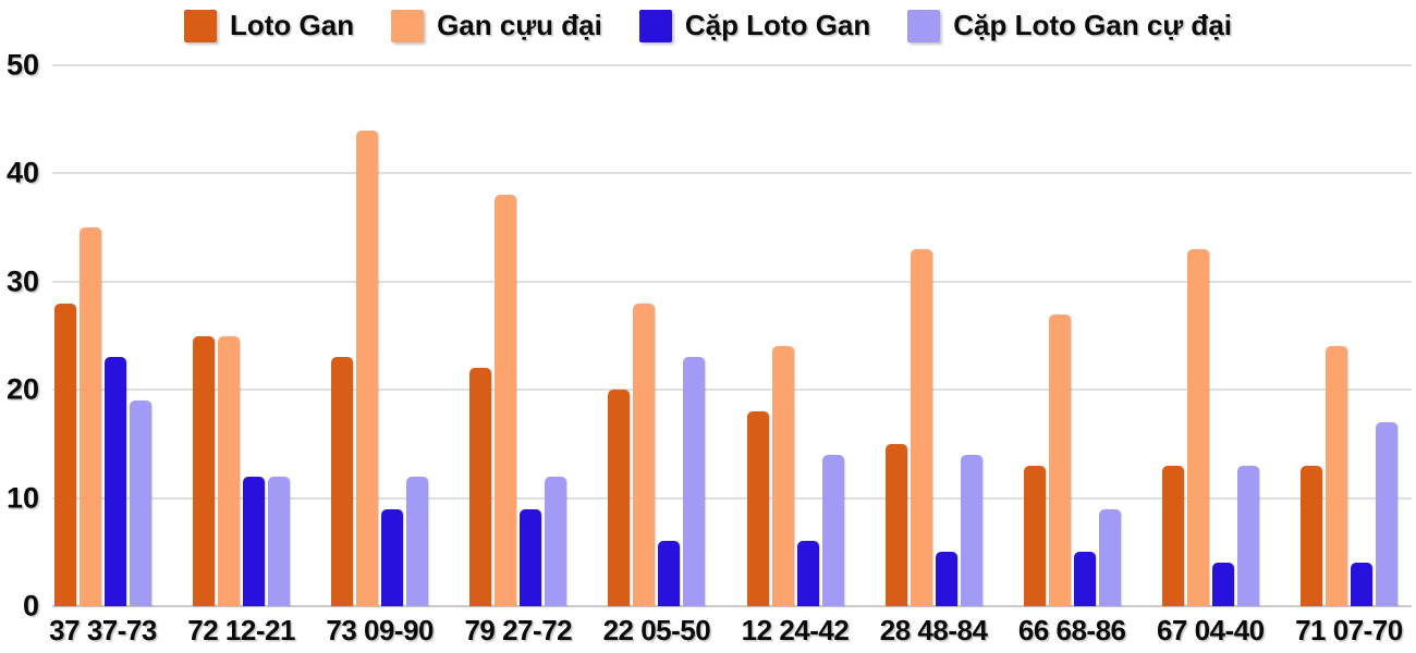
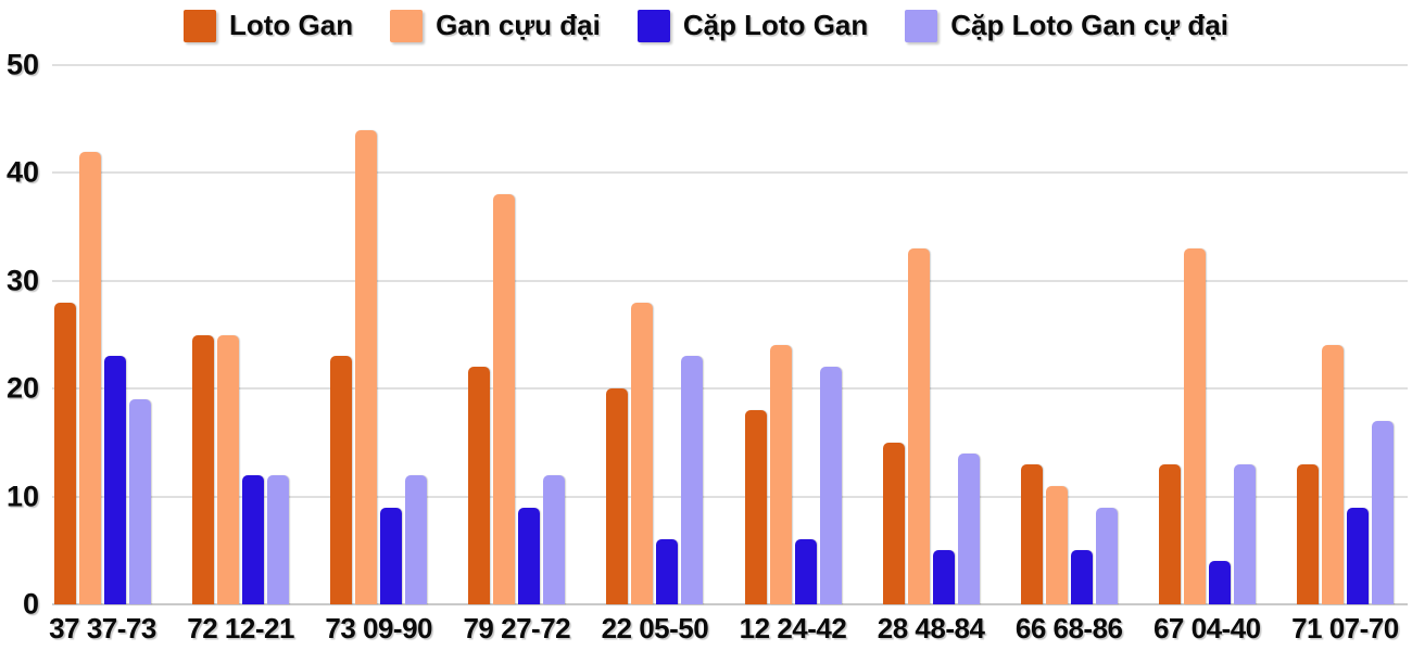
Gan cựu đại/37 37-73: 35 -> 42
Cặp Loto Gan cự đại/12 24-42: 14 -> 22
Gan cựu đại/66 68-86: 27 -> 11
Cặp Loto Gan/71 07-70: 4 -> 9
